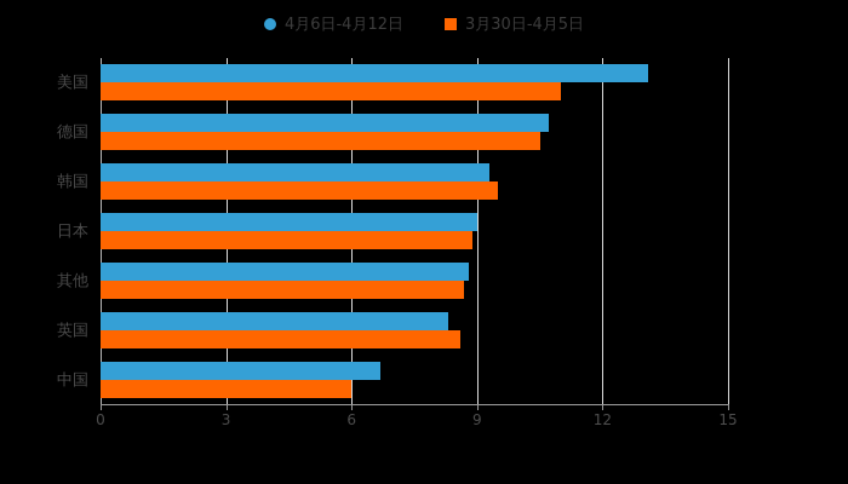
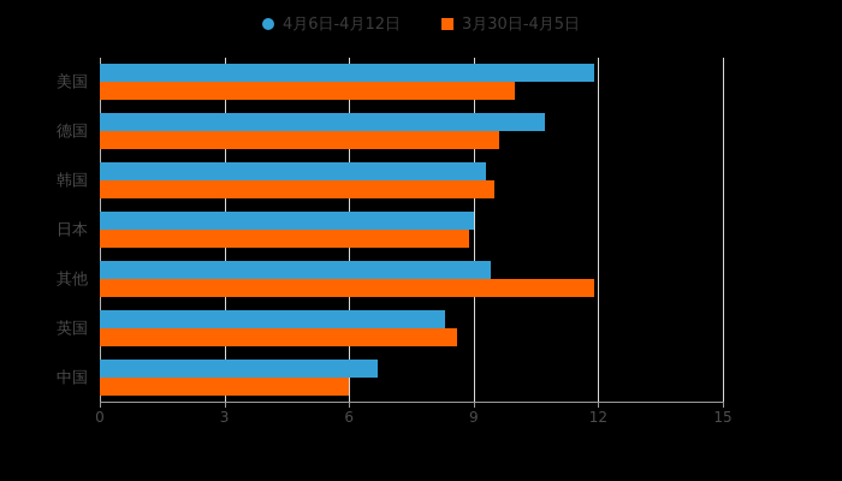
4月6日-4月12日/美国: 13.1 -> 11.9
3月30日-4月5日/美国: 11.0 -> 10.0
3月30日-4月5日/德国: 10.5 -> 9.6
4月6日-4月12日/其他: 8.8 -> 9.4
3月30日-4月5日/其他: 8.7 -> 11.9
